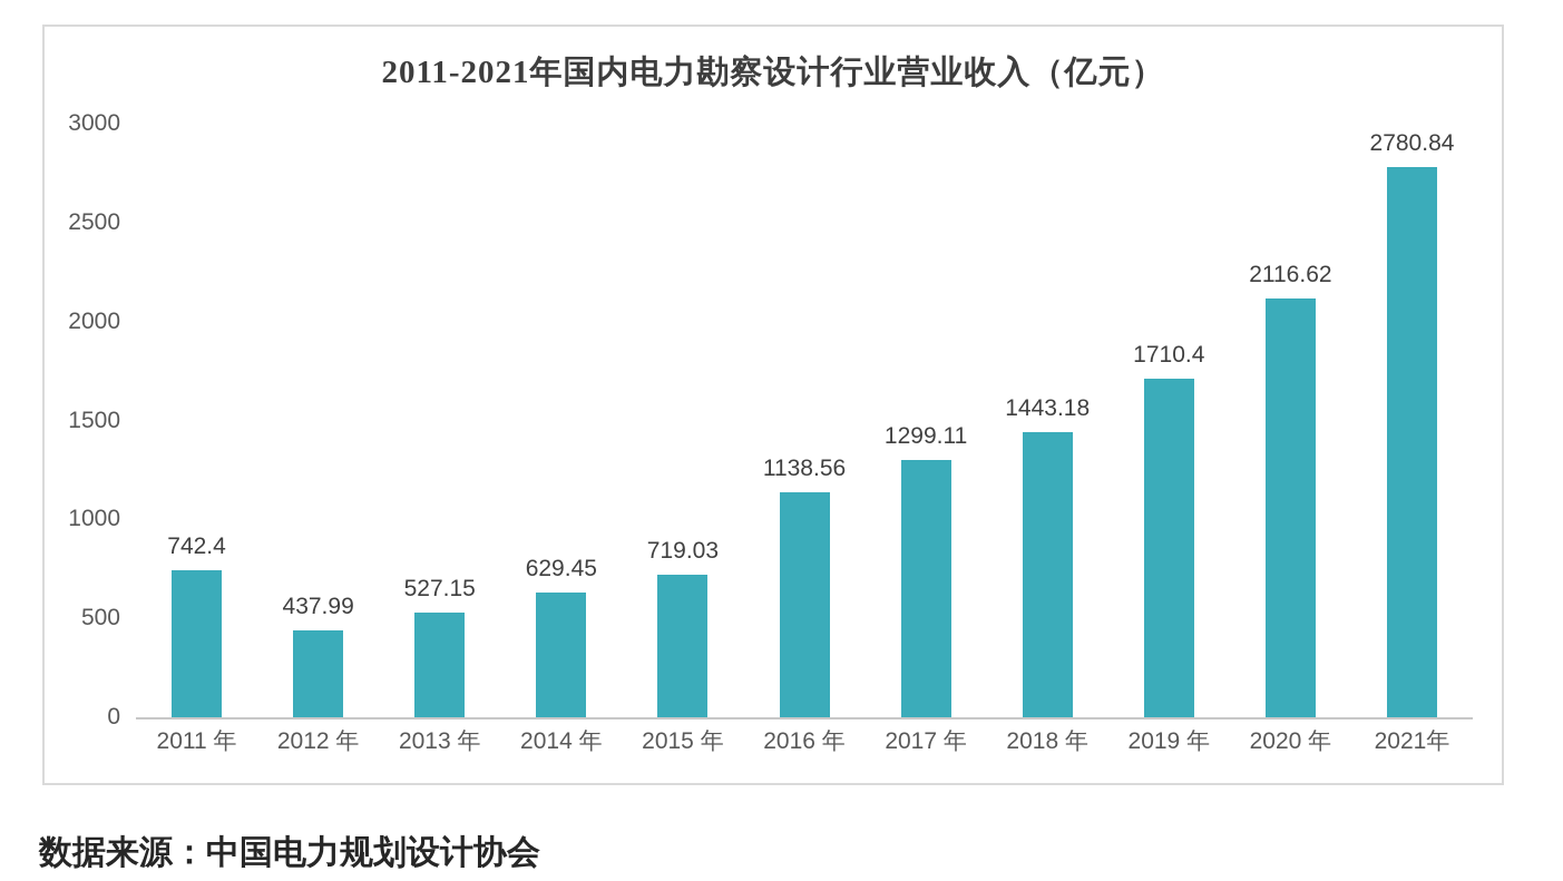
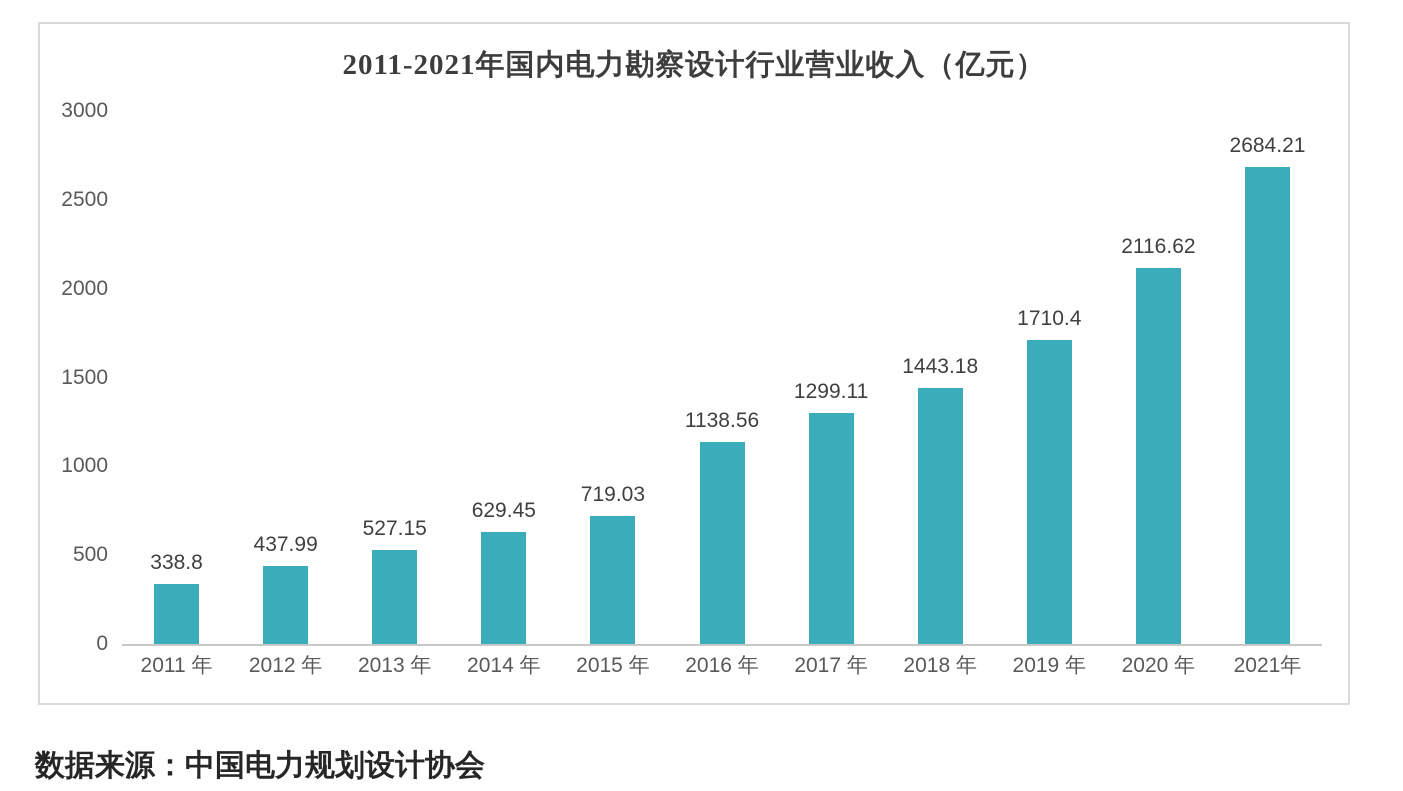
2011 年: 742.4 -> 338.8
2021年: 2780.84 -> 2684.21
